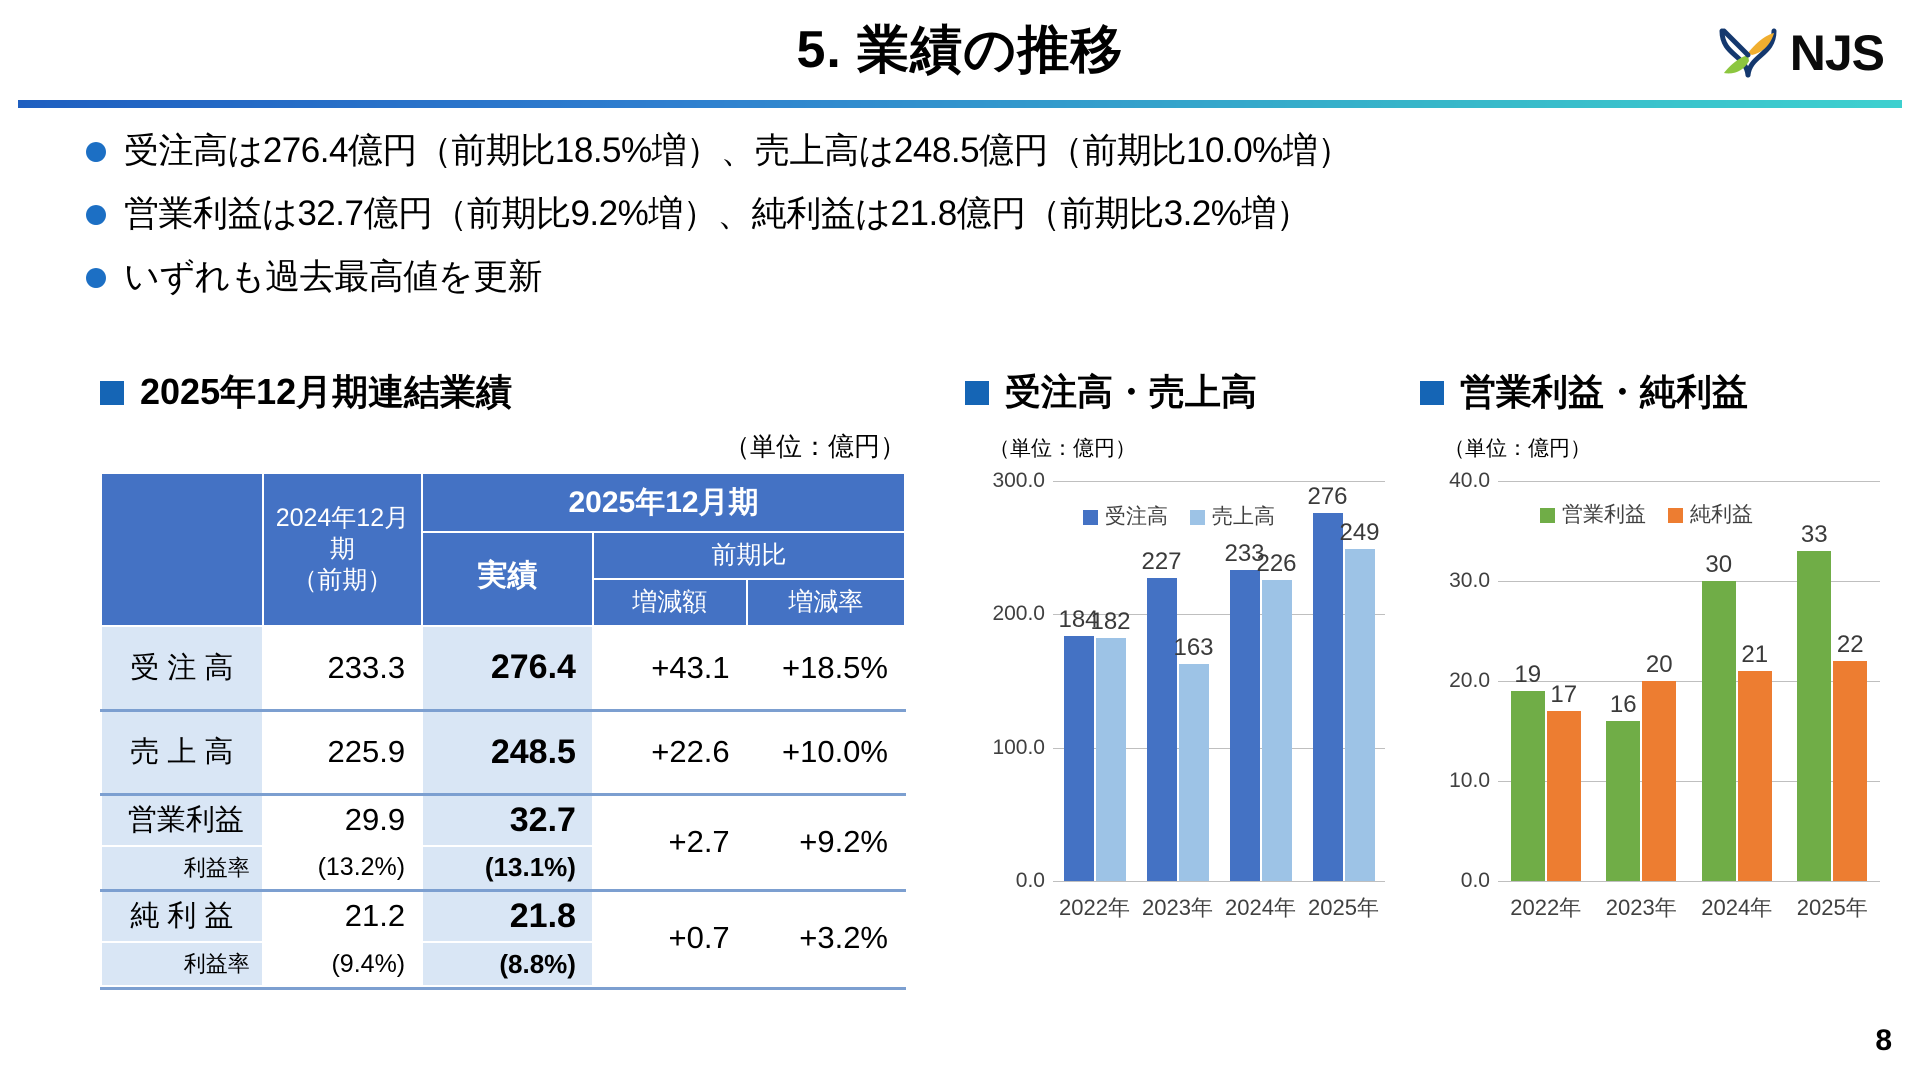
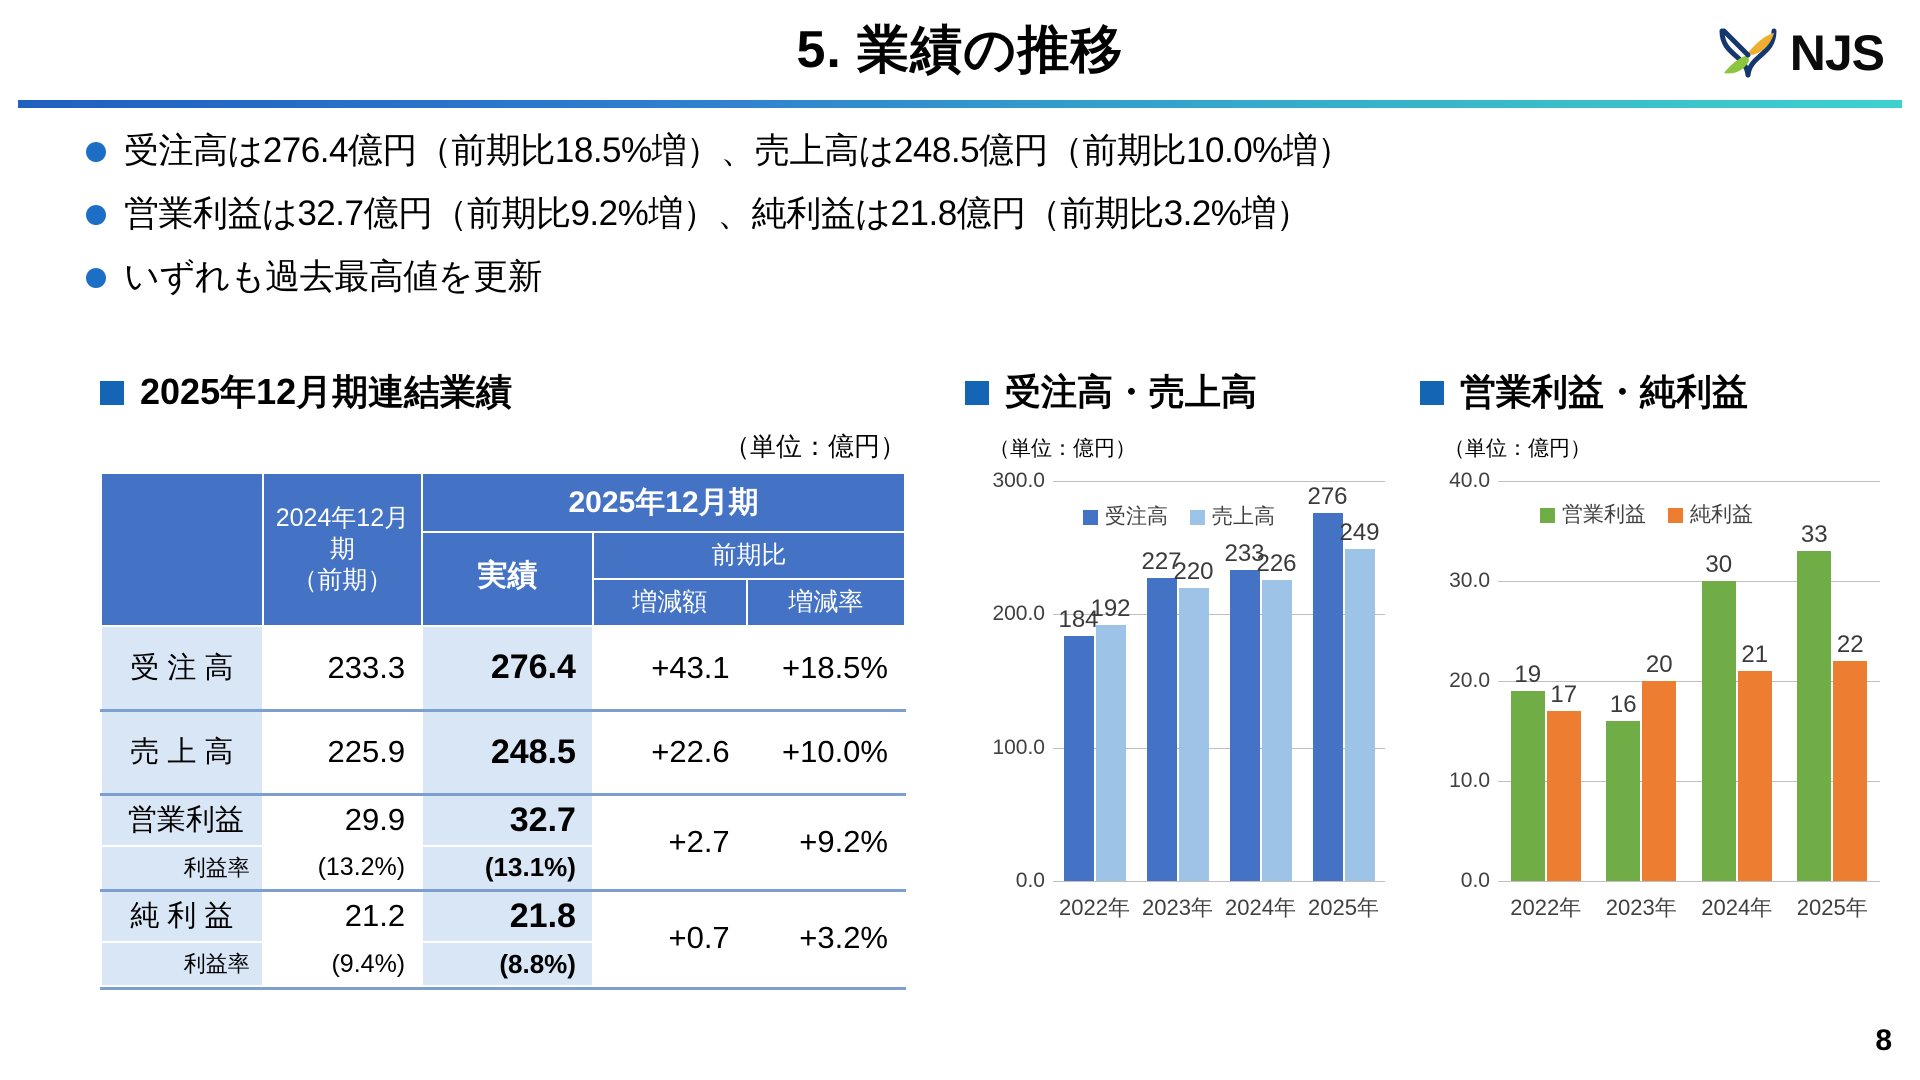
受注高・売上高/売上高/2022年: 182 -> 192
受注高・売上高/売上高/2023年: 163 -> 220
